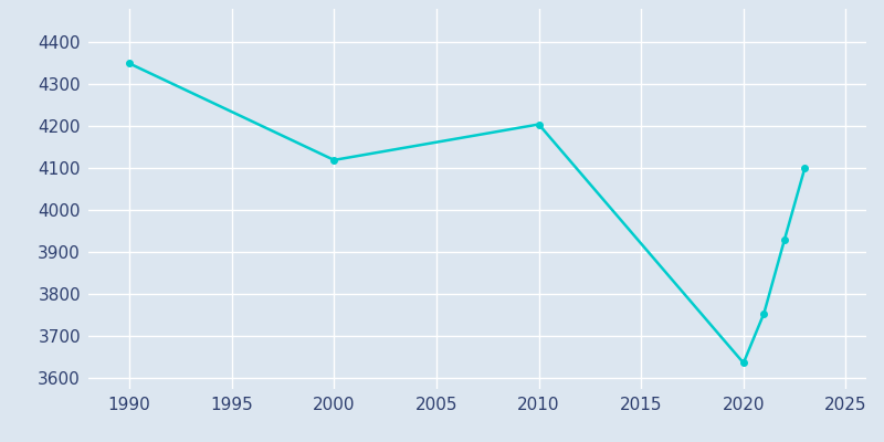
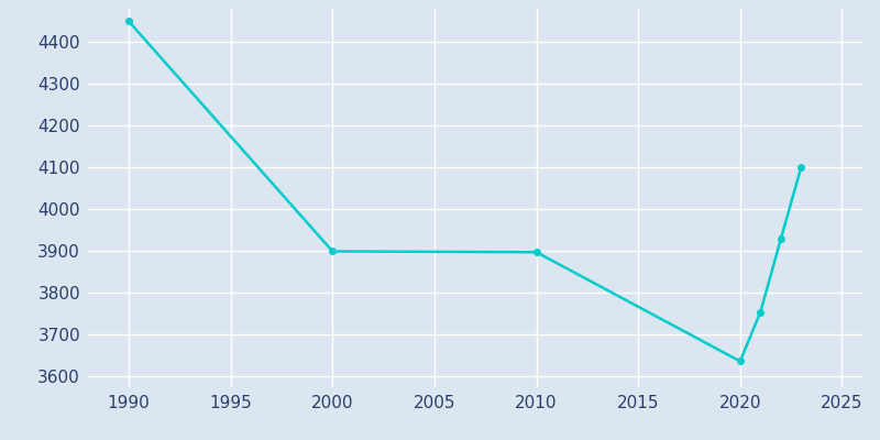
1990: 4350 -> 4450
2000: 4120 -> 3900
2010: 4205 -> 3898
